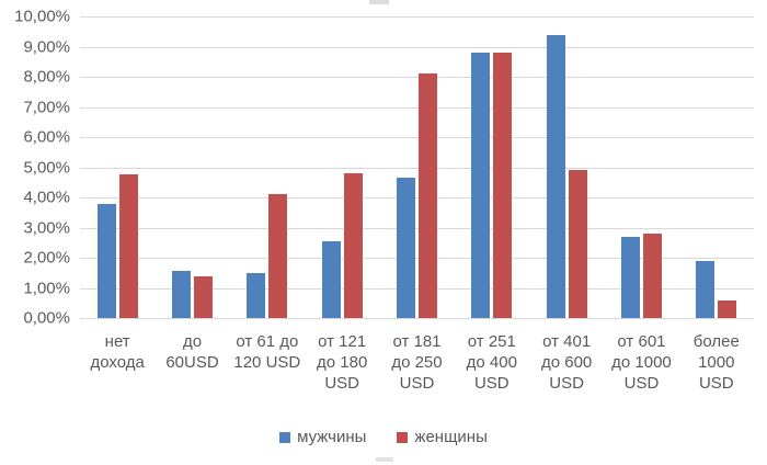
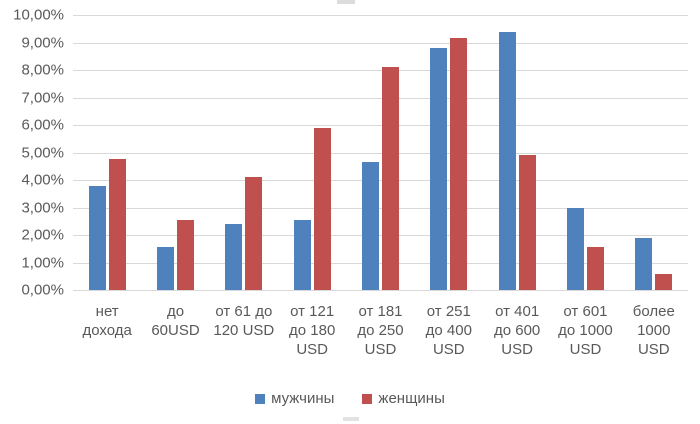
женщины/до 60USD: 1,4% -> 2,5%
мужчины/от 61 до 120 USD: 1,5% -> 2,4%
женщины/от 121 до 180 USD: 4,8% -> 5,9%
женщины/от 251 до 400 USD: 8,8% -> 9,2%
мужчины/от 601 до 1000 USD: 2,7% -> 3,0%
женщины/от 601 до 1000 USD: 2,8% -> 1,6%
